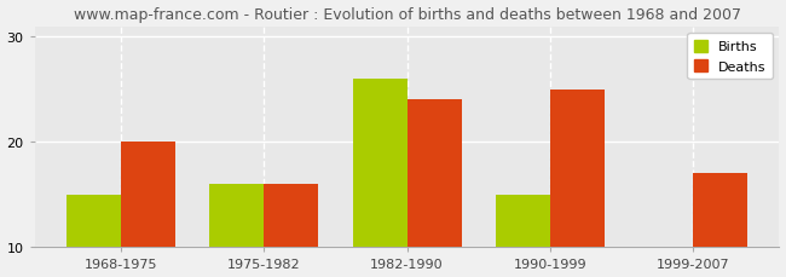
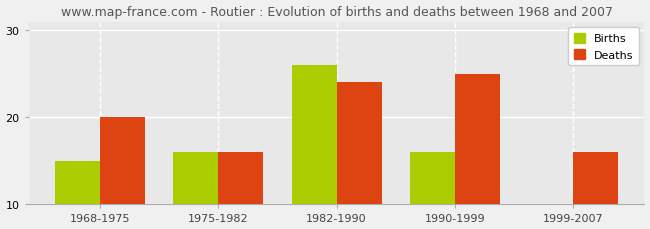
Births/1990-1999: 15 -> 16
Deaths/1999-2007: 17 -> 16
